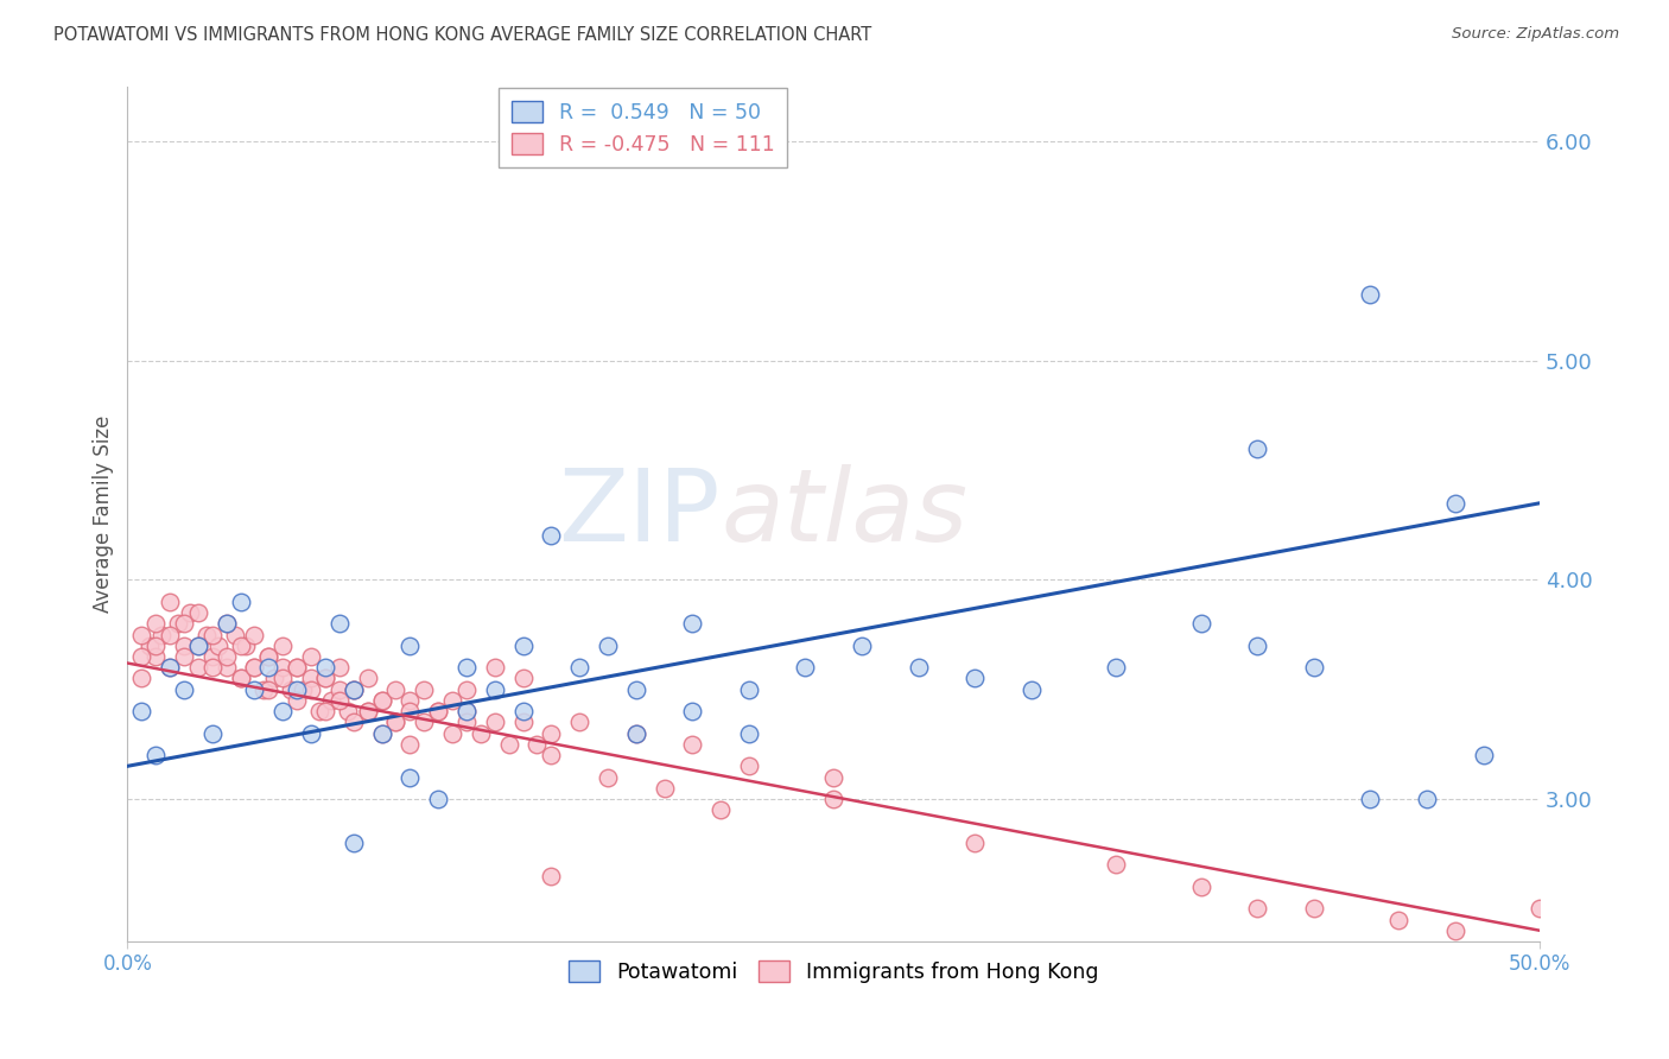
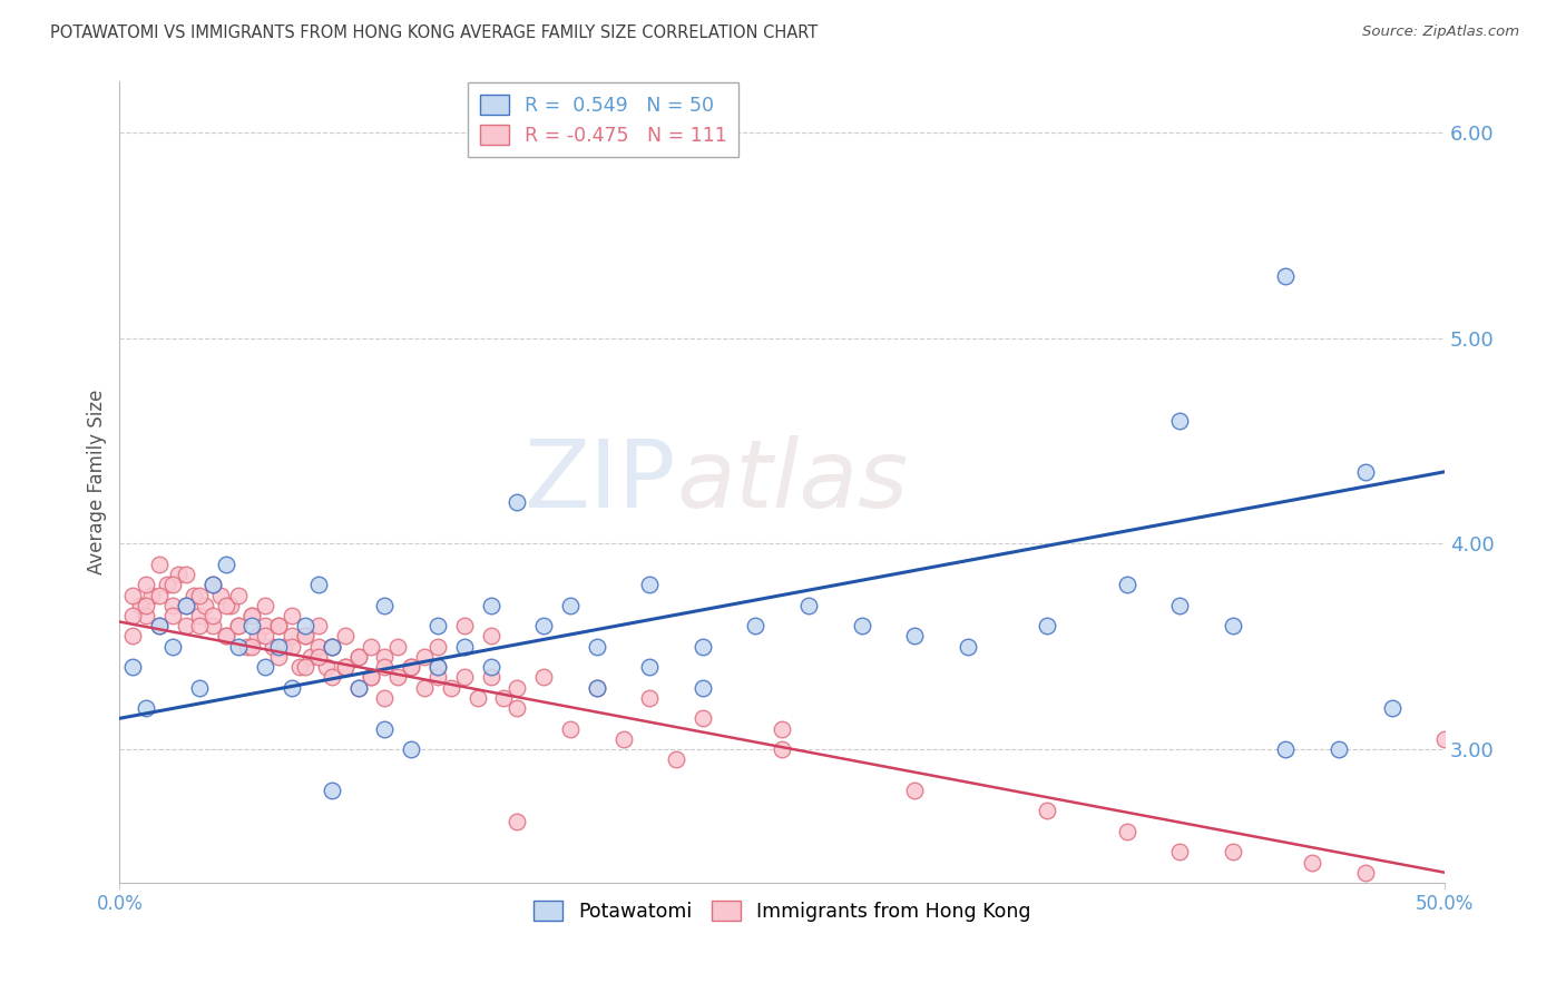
Immigrants from Hong Kong/50.0%: 2.50 -> 3.05
